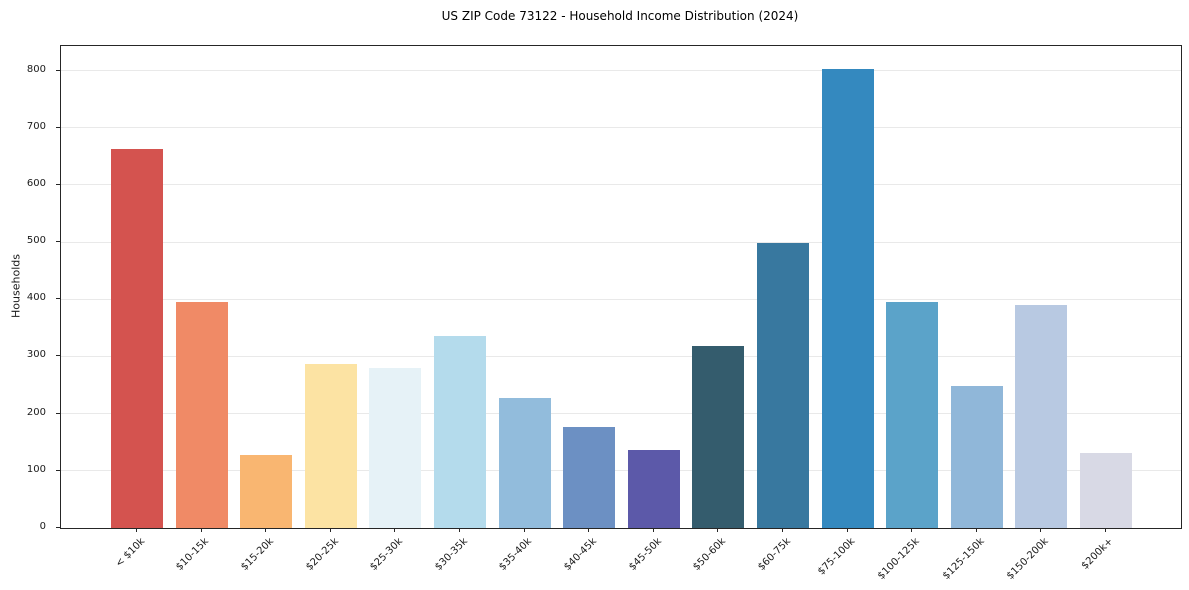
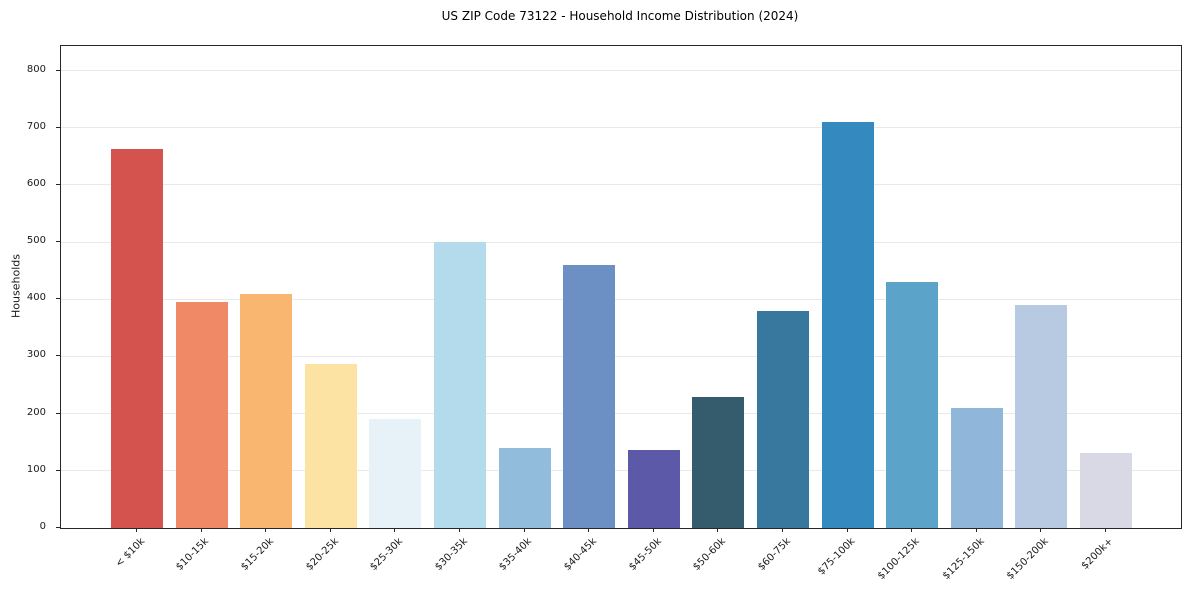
$15-20k: 130 -> 410
$25-30k: 280 -> 190
$30-35k: 340 -> 500
$35-40k: 230 -> 140
$40-45k: 180 -> 460
$50-60k: 320 -> 230
$60-75k: 500 -> 380
$75-100k: 800 -> 710
$100-125k: 400 -> 430
$125-150k: 250 -> 210
